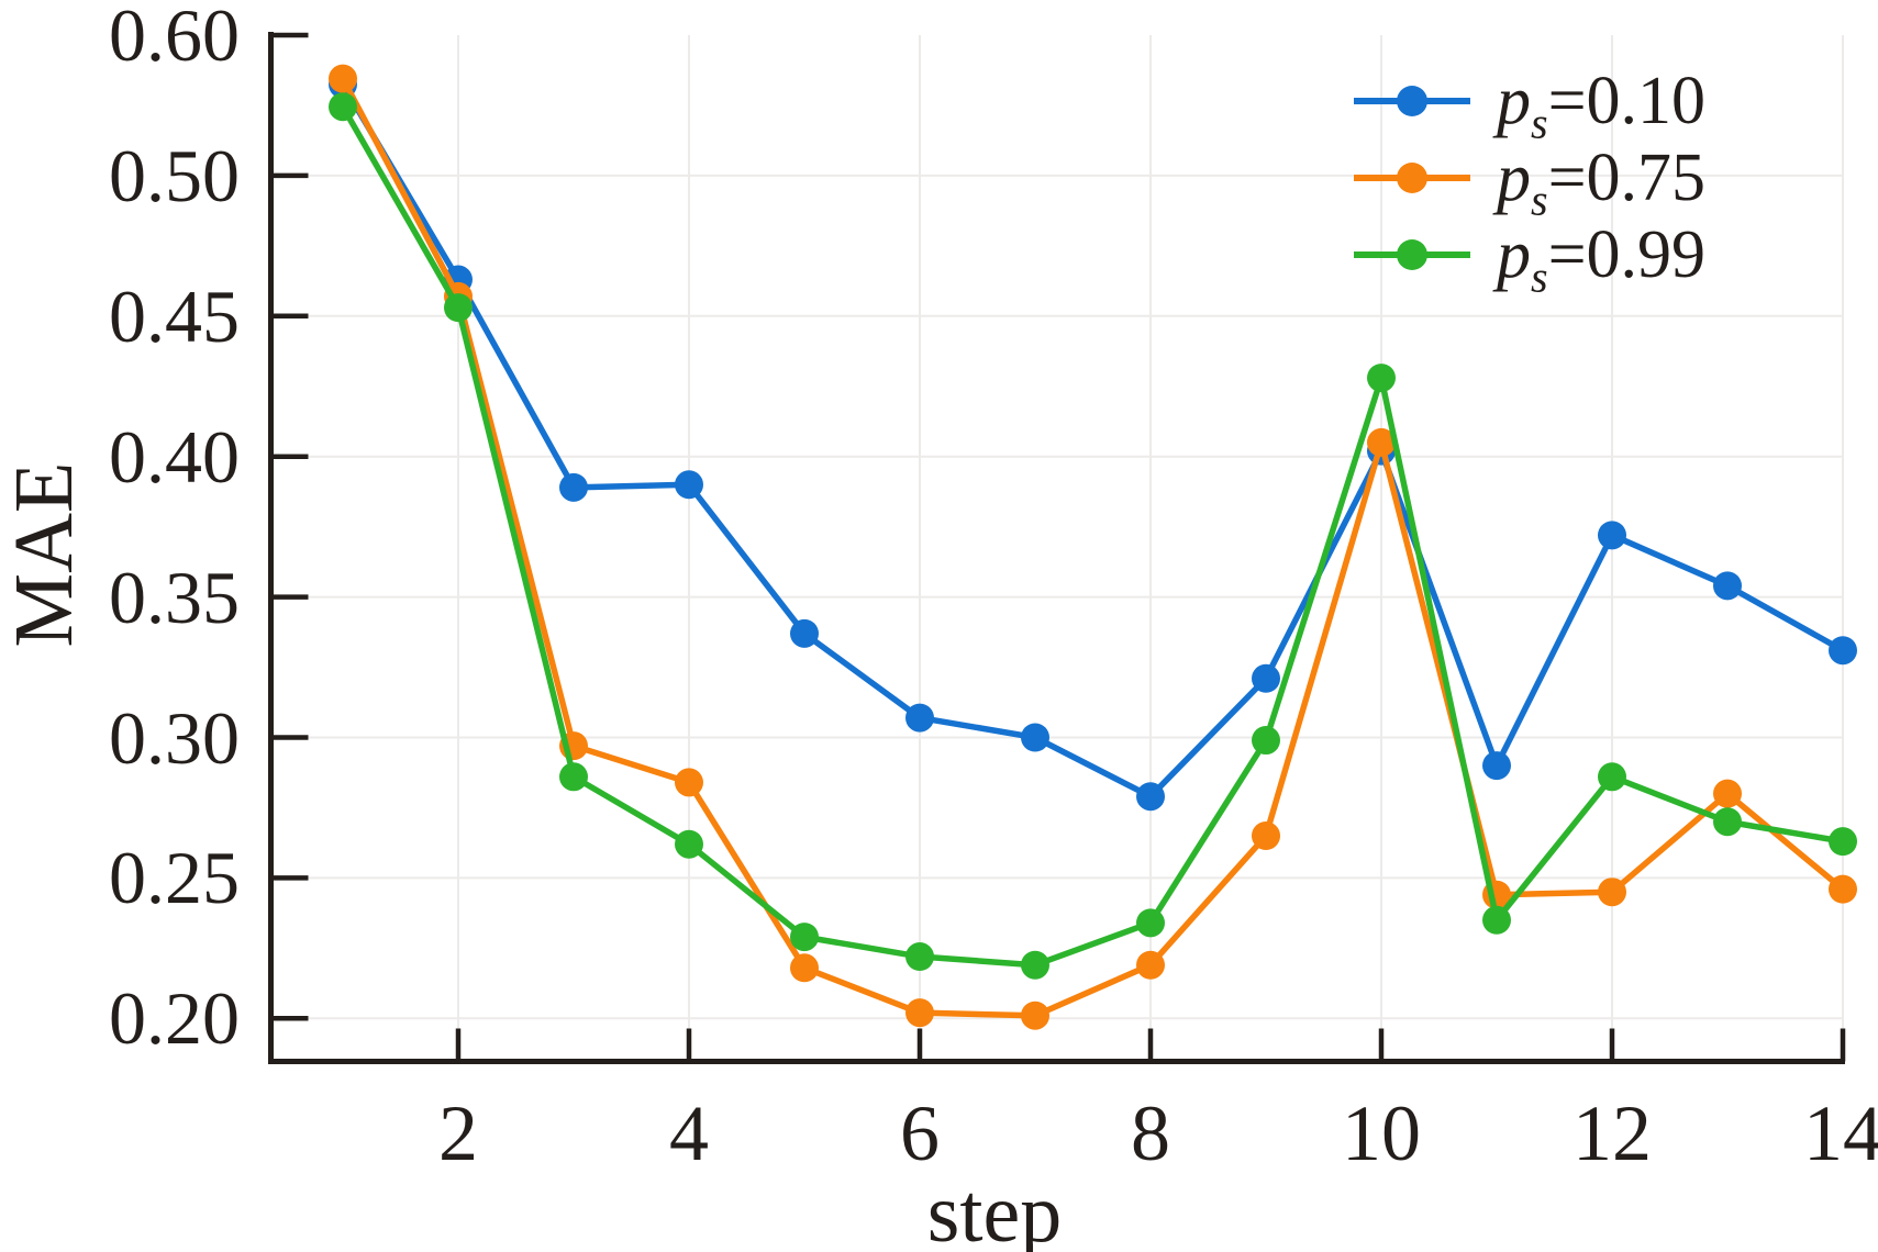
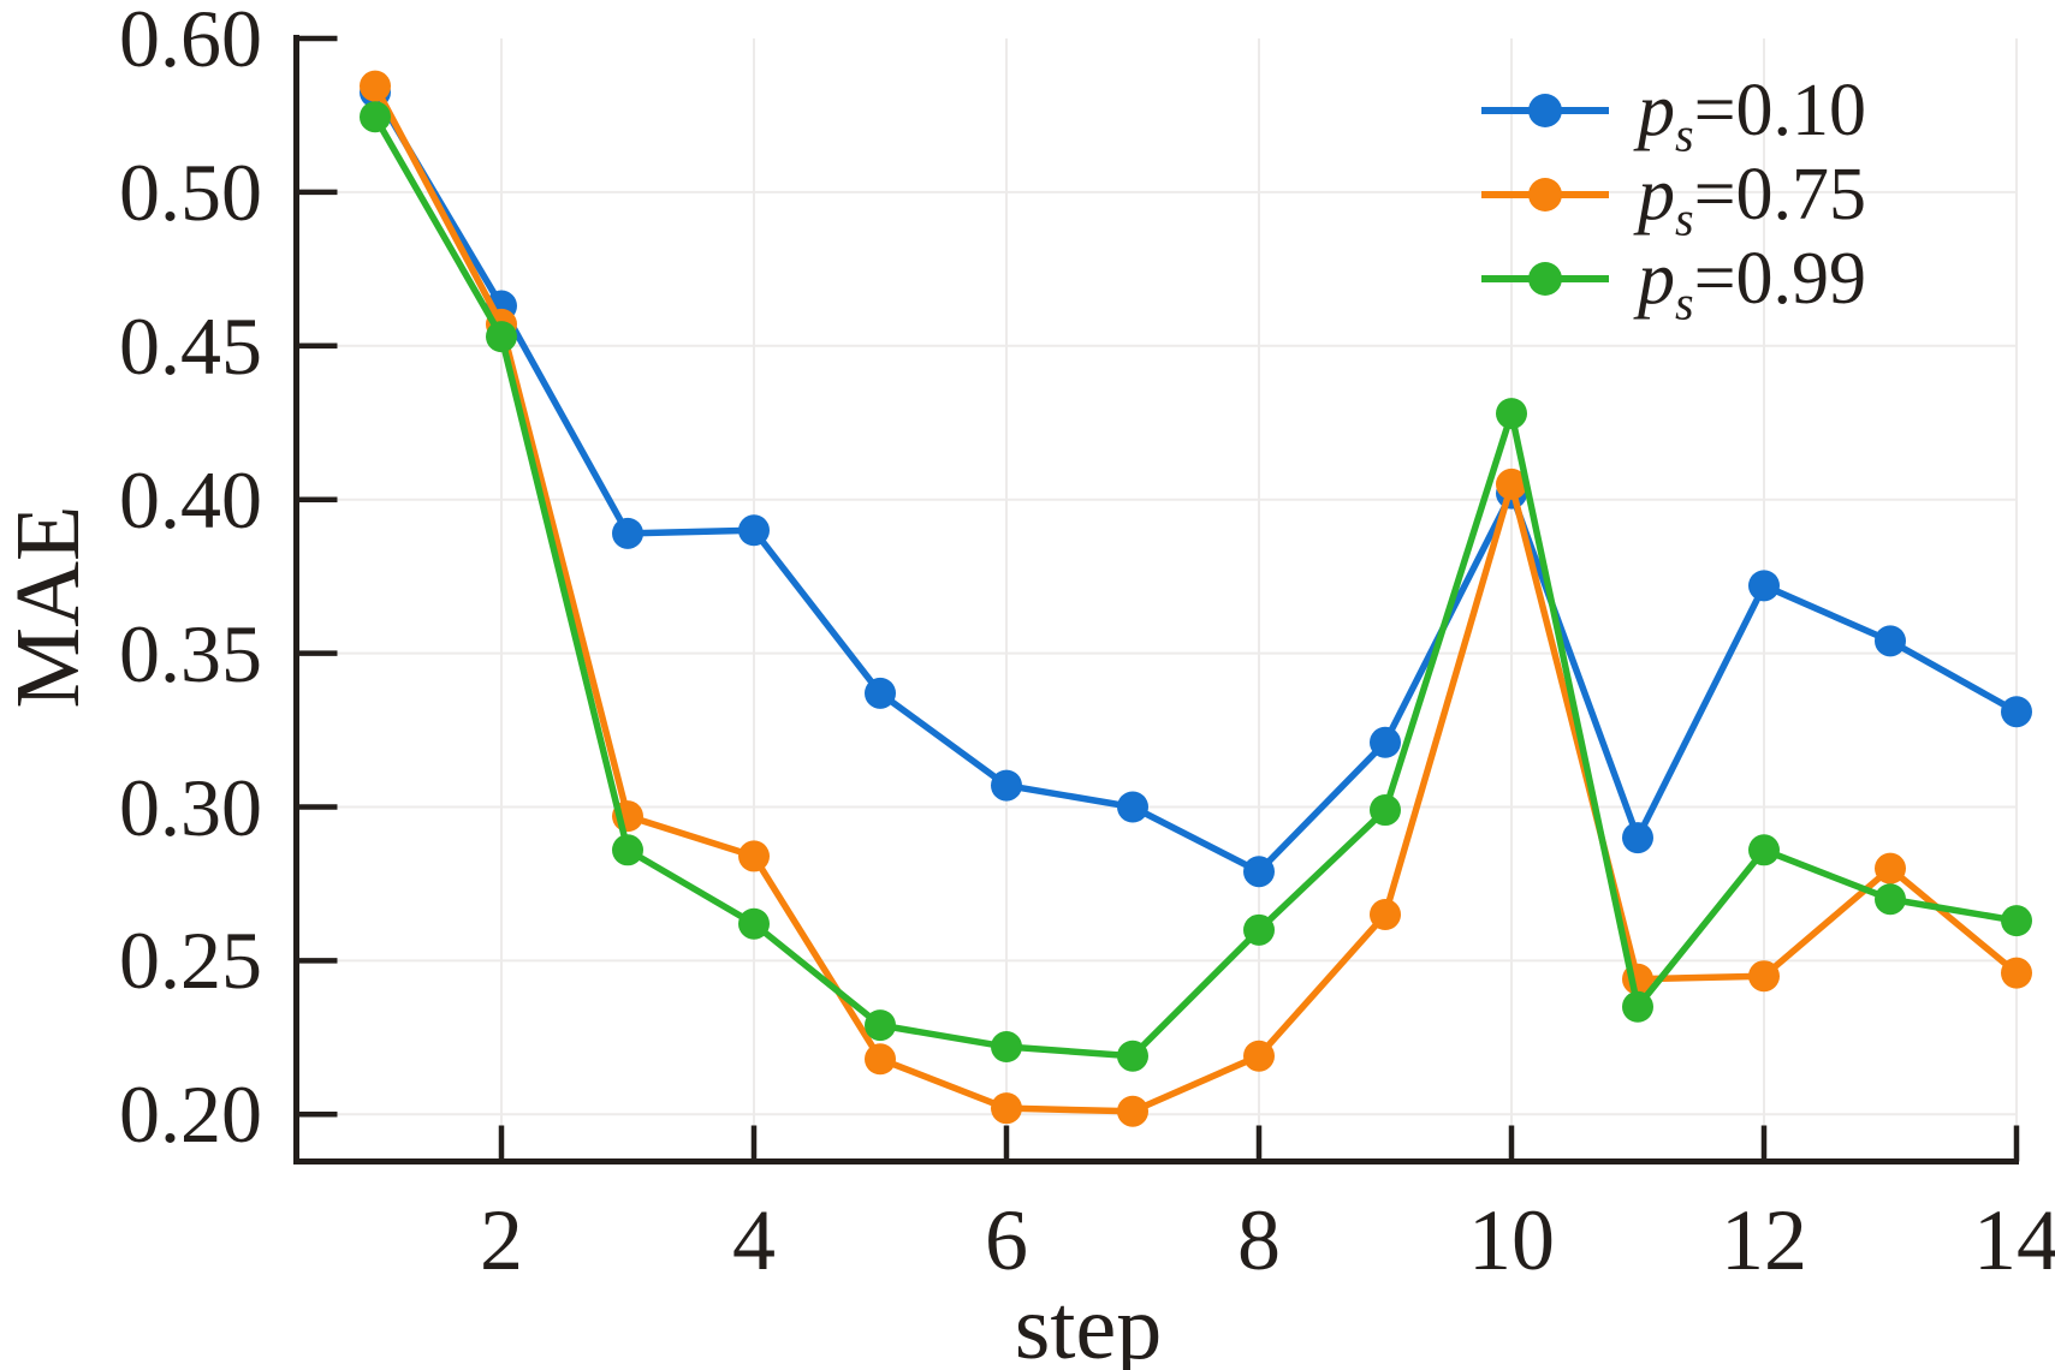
ps=0.99/8: 0.234 -> 0.260
